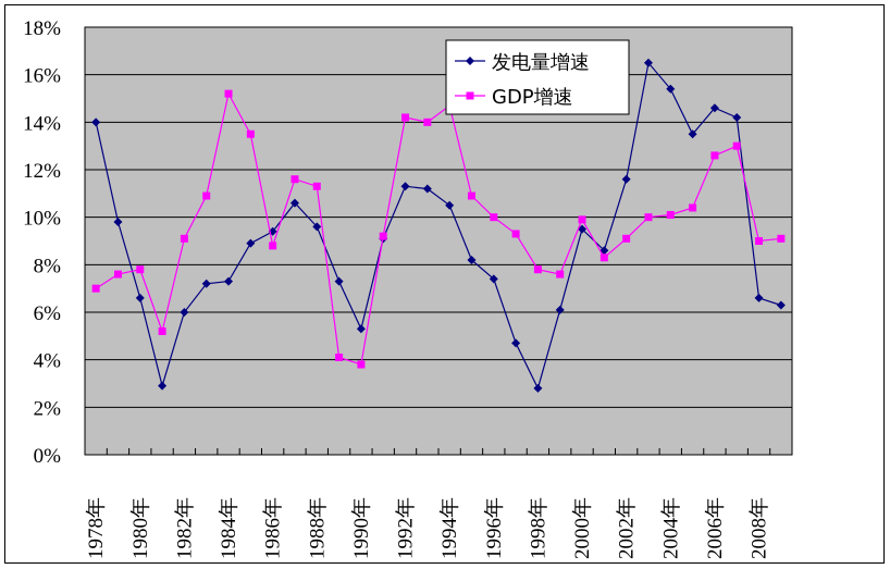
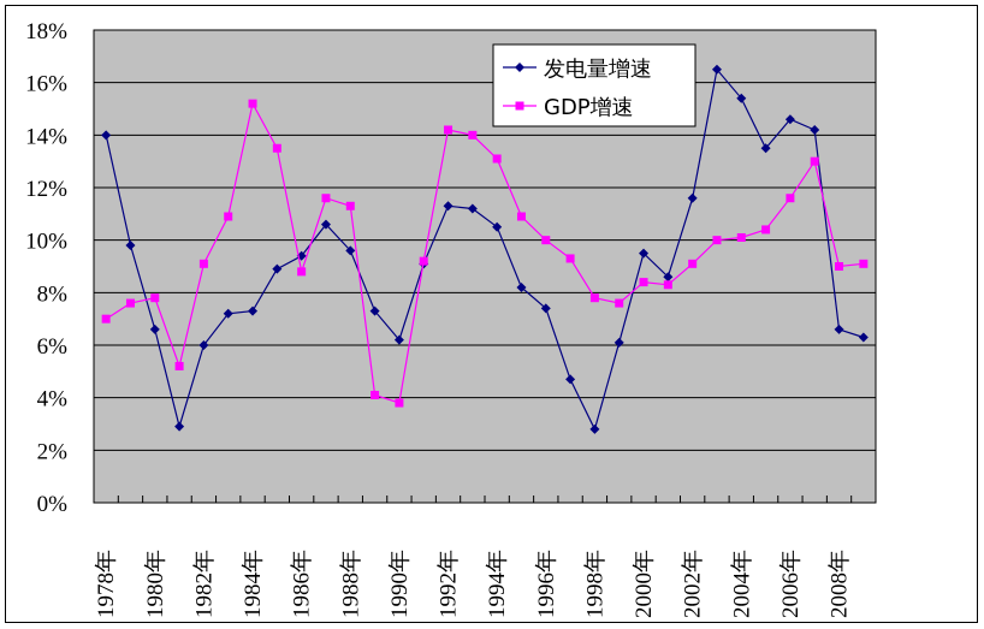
发电量增速/1990年: 5.3% -> 6.2%
GDP增速/1994年: 14.7% -> 13.1%
GDP增速/2000年: 9.9% -> 8.4%
GDP增速/2006年: 12.6% -> 11.6%
